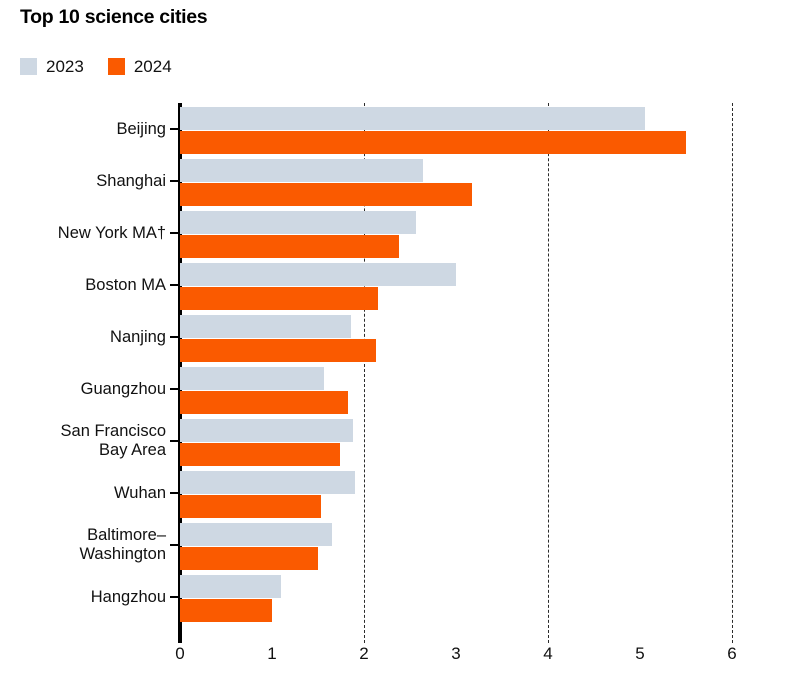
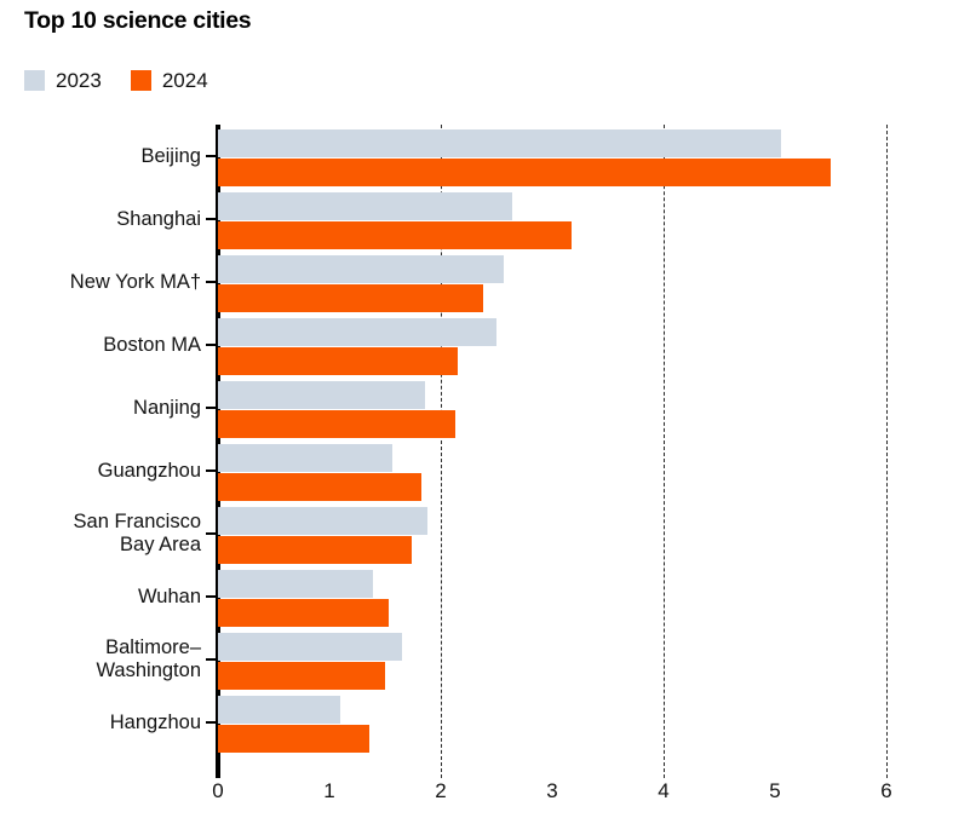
2023/Boston MA: 3.0 -> 2.5
2023/Wuhan: 1.9 -> 1.4
2024/Hangzhou: 1.0 -> 1.4
